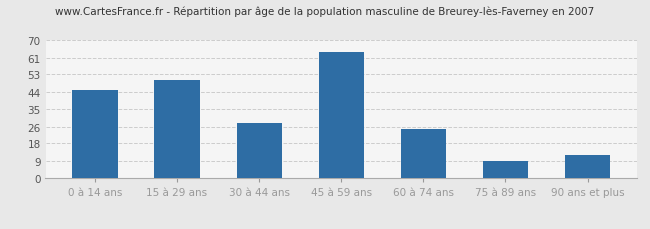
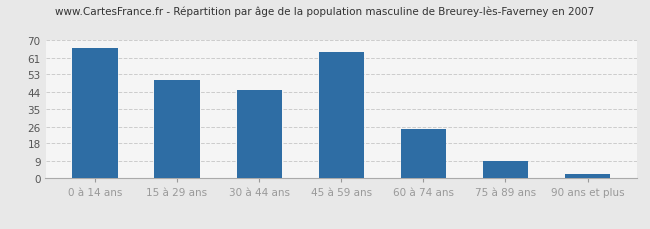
0 à 14 ans: 45 -> 66
30 à 44 ans: 28 -> 45
90 ans et plus: 12 -> 2
